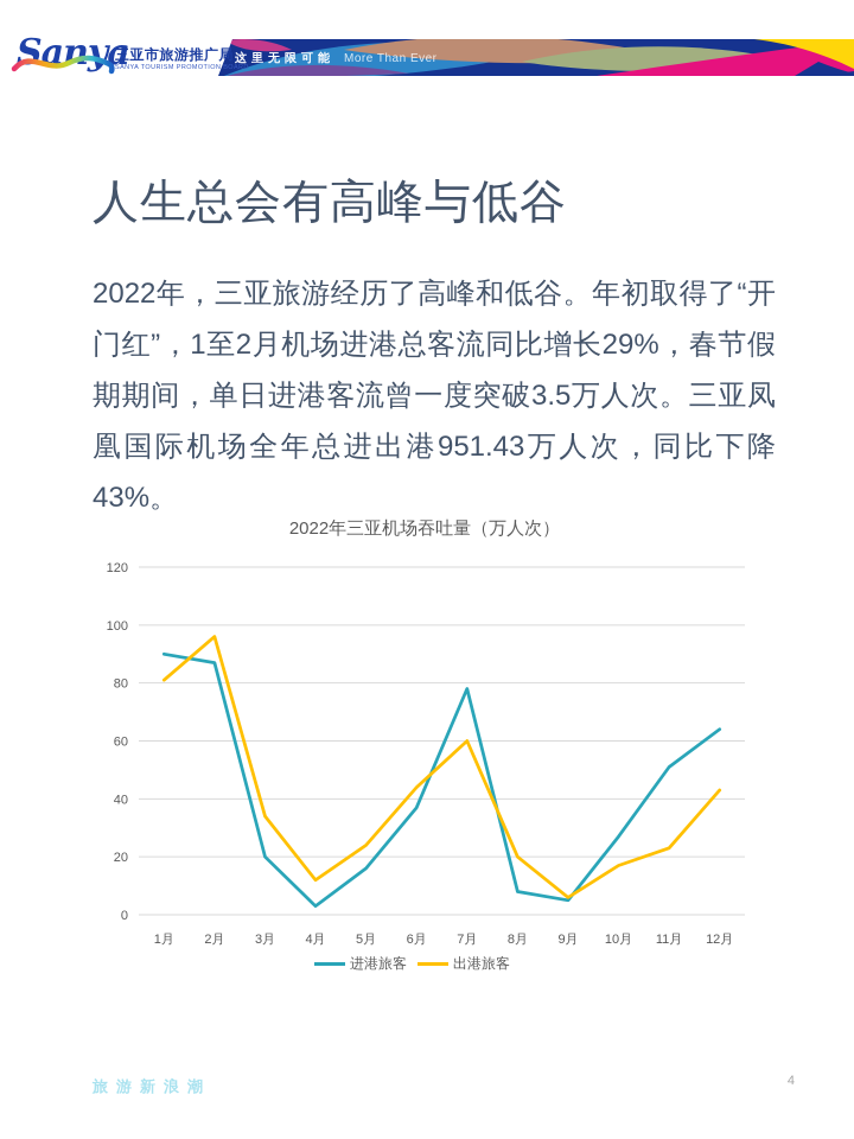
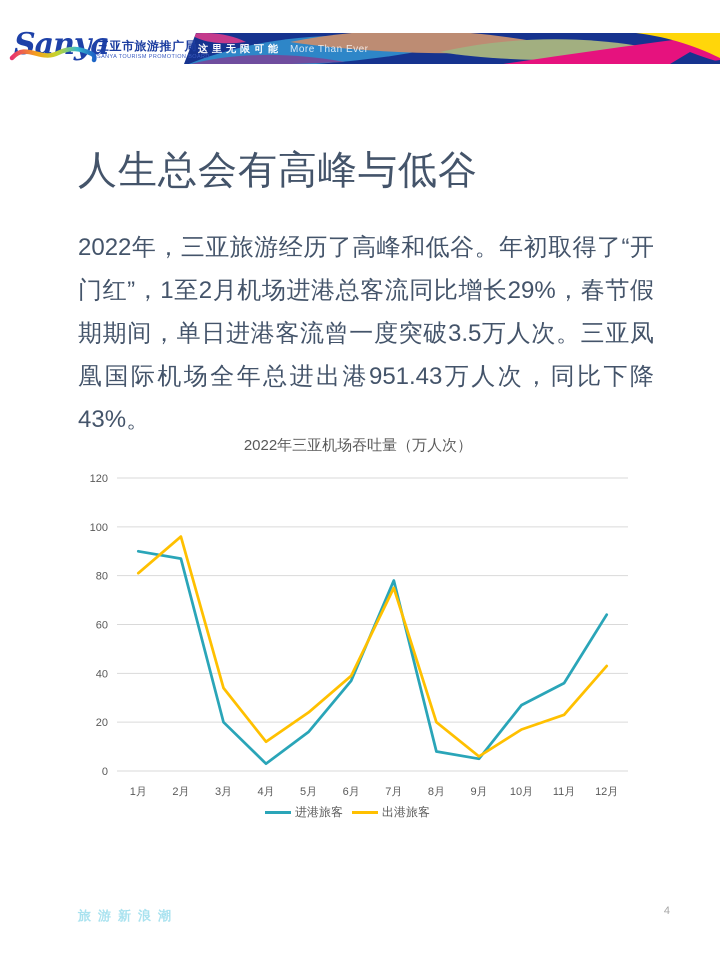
出港旅客/6月: 44 -> 39
出港旅客/7月: 60 -> 75
进港旅客/11月: 51 -> 36
